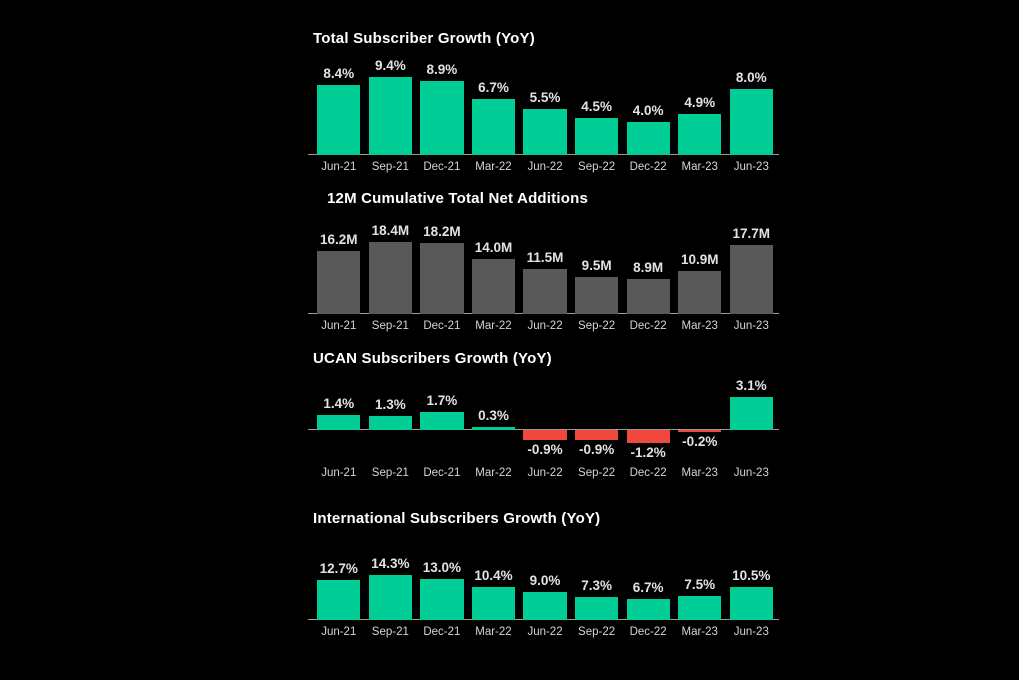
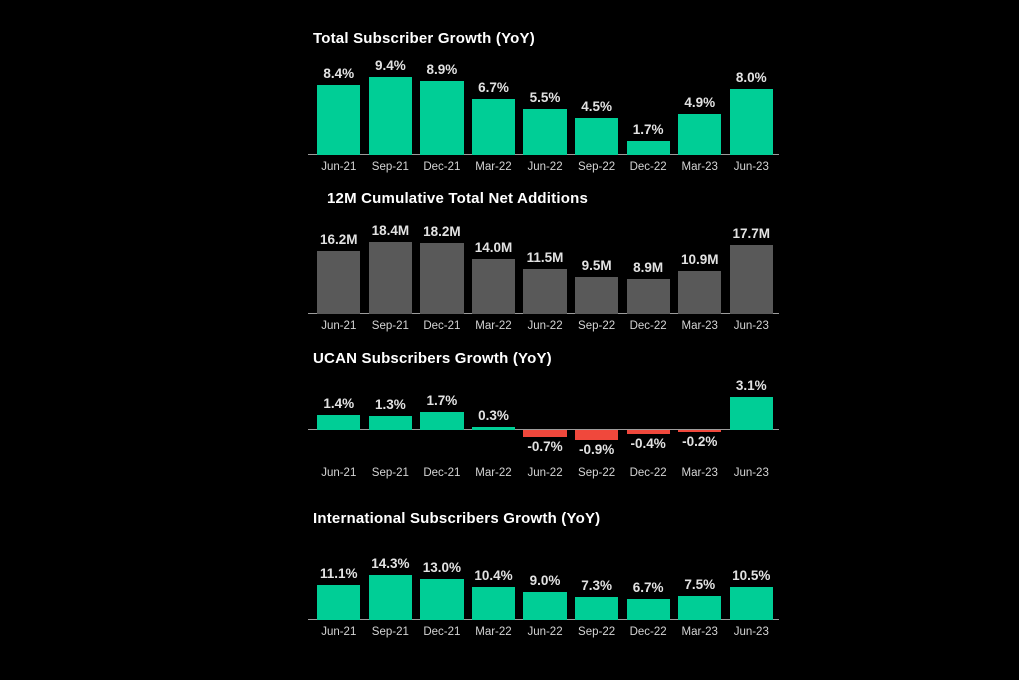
Total Subscriber Growth (YoY)/Dec-22: 4.0% -> 1.7%
UCAN Subscribers Growth (YoY)/Jun-22: -0.9% -> -0.7%
UCAN Subscribers Growth (YoY)/Dec-22: -1.2% -> -0.4%
International Subscribers Growth (YoY)/Jun-21: 12.7% -> 11.1%
